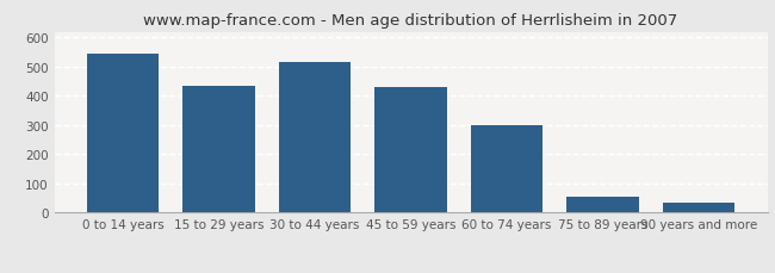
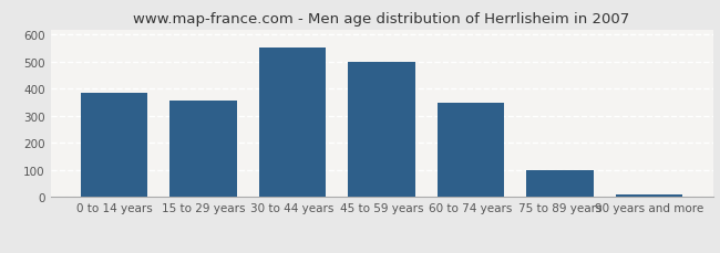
0 to 14 years: 545 -> 385
15 to 29 years: 435 -> 355
30 to 44 years: 515 -> 553
45 to 59 years: 430 -> 498
60 to 74 years: 300 -> 347
75 to 89 years: 55 -> 100
90 years and more: 35 -> 8
